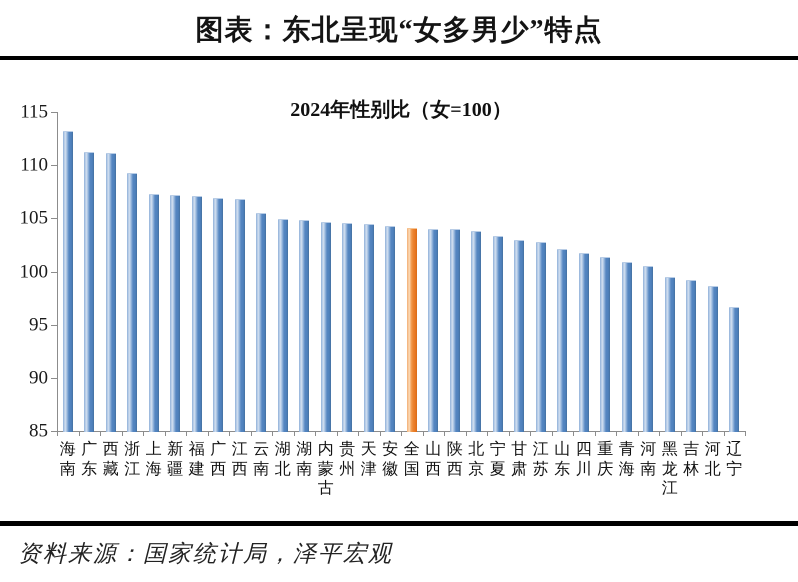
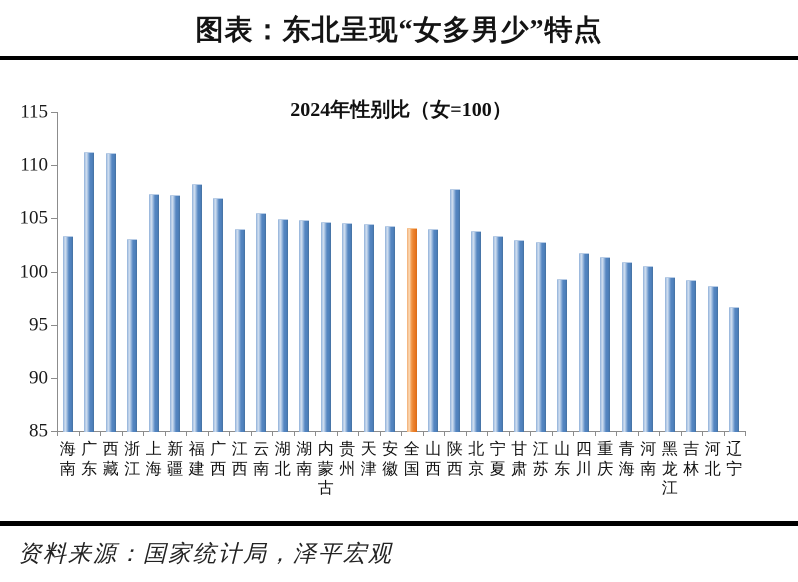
海南: 113.2 -> 103.3
浙江: 109.3 -> 103.1
福建: 107.1 -> 108.2
江西: 106.8 -> 104.0
陕西: 104.0 -> 107.8
山东: 102.1 -> 99.3
